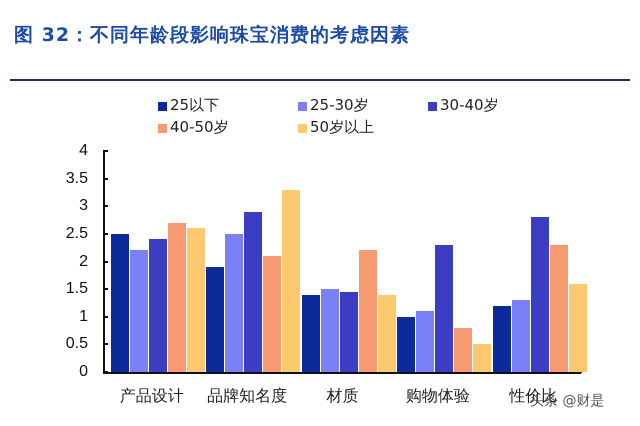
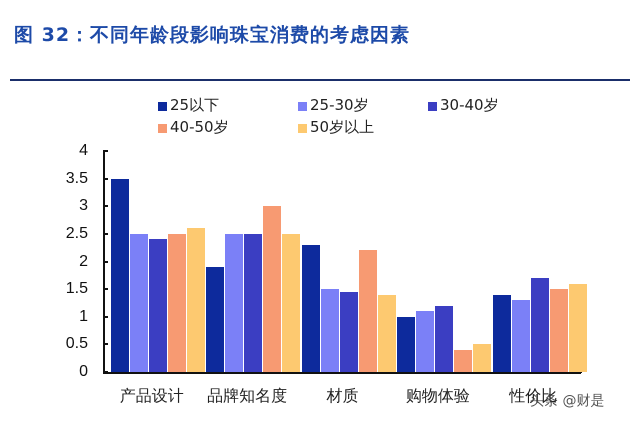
25以下/产品设计: 2.5 -> 3.5
25-30岁/产品设计: 2.2 -> 2.5
40-50岁/产品设计: 2.7 -> 2.5
30-40岁/品牌知名度: 2.9 -> 2.5
40-50岁/品牌知名度: 2.1 -> 3.0
50岁以上/品牌知名度: 3.3 -> 2.5
25以下/材质: 1.4 -> 2.3
30-40岁/购物体验: 2.3 -> 1.2
40-50岁/购物体验: 0.8 -> 0.4
25以下/性价比: 1.2 -> 1.4
30-40岁/性价比: 2.8 -> 1.7
40-50岁/性价比: 2.3 -> 1.5
